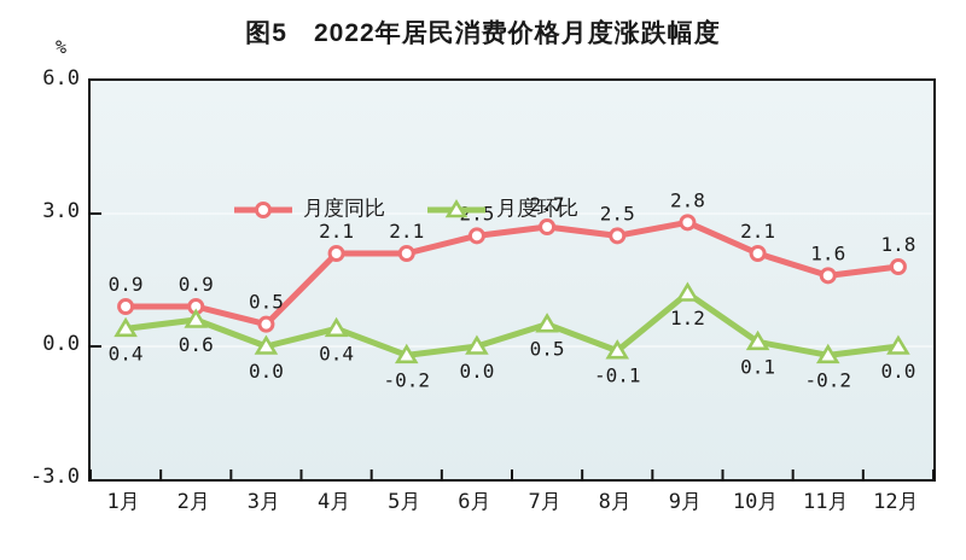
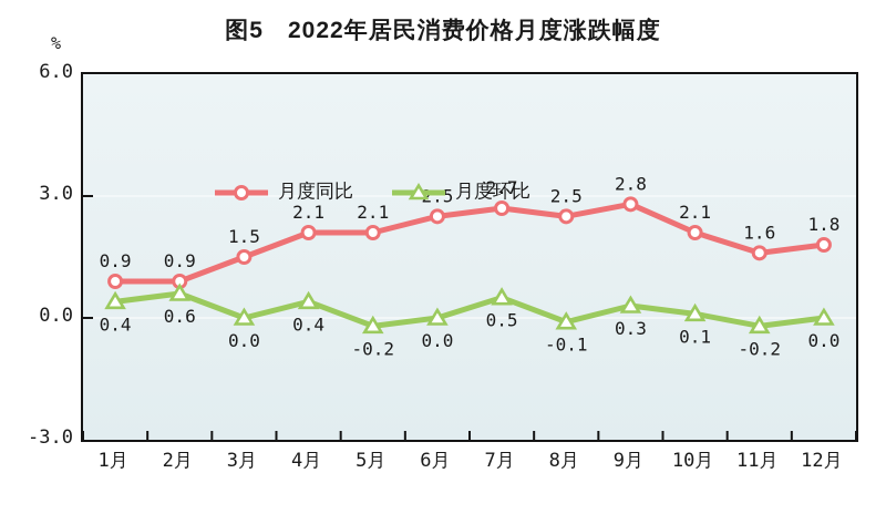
月度同比/3月: 0.5 -> 1.5
月度环比/9月: 1.2 -> 0.3
